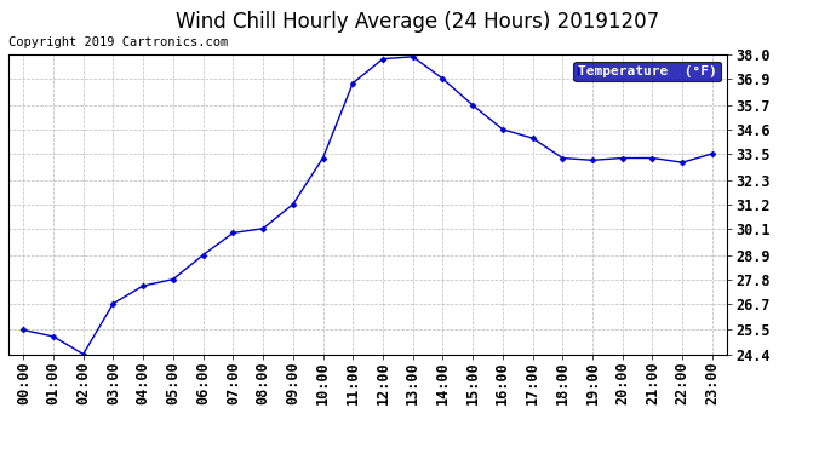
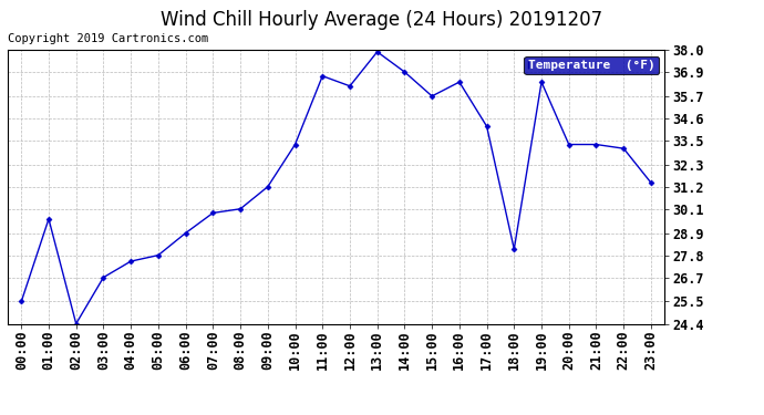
01:00: 25.2 -> 29.6
12:00: 37.8 -> 36.2
16:00: 34.6 -> 36.4
18:00: 33.3 -> 28.1
19:00: 33.2 -> 36.4
23:00: 33.5 -> 31.4
